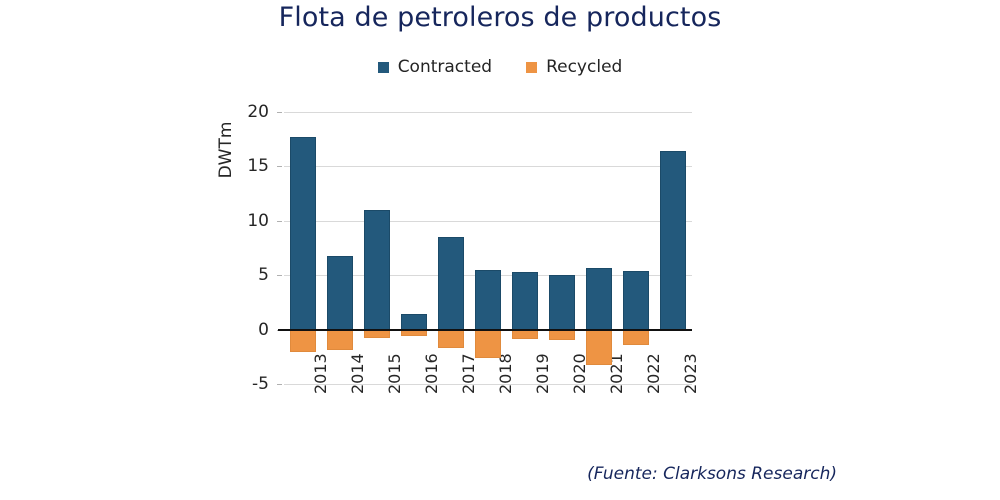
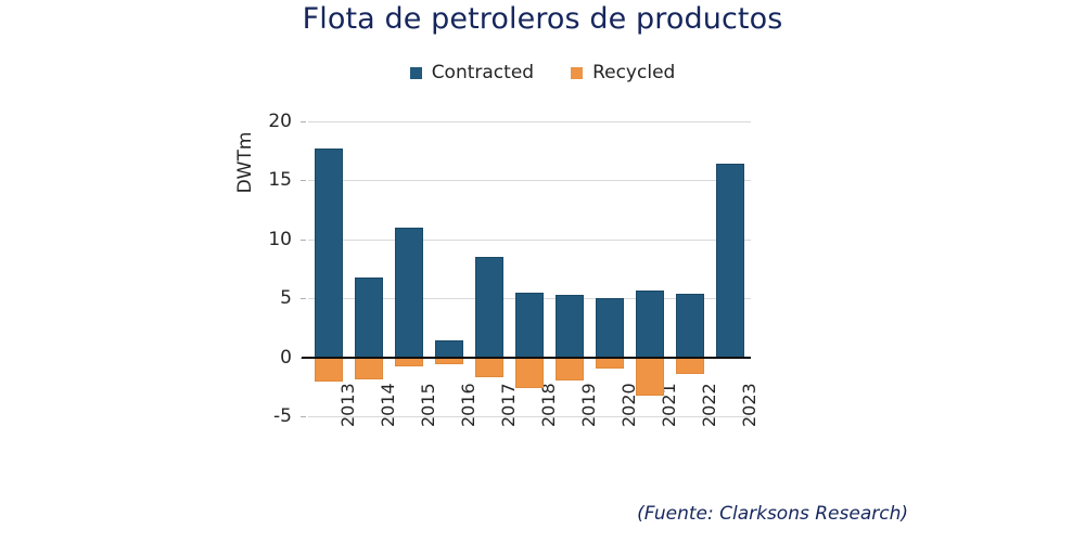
Recycled/2019: -0.9 -> -2.0
